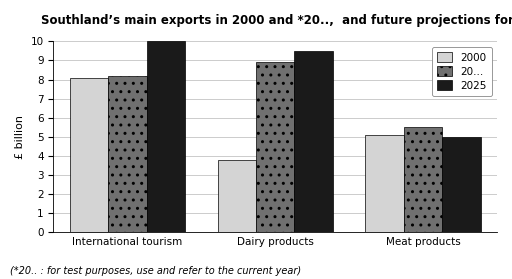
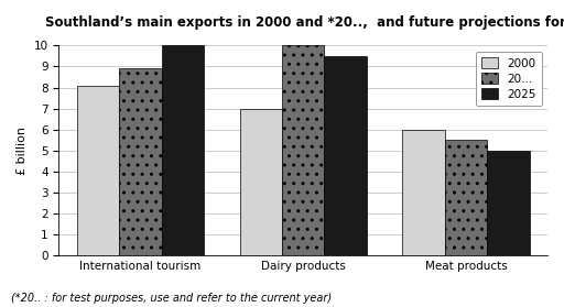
20.../International tourism: 8.2 -> 8.9
2000/Dairy products: 3.8 -> 7.0
20.../Dairy products: 8.9 -> 10.0
2000/Meat products: 5.1 -> 6.0
